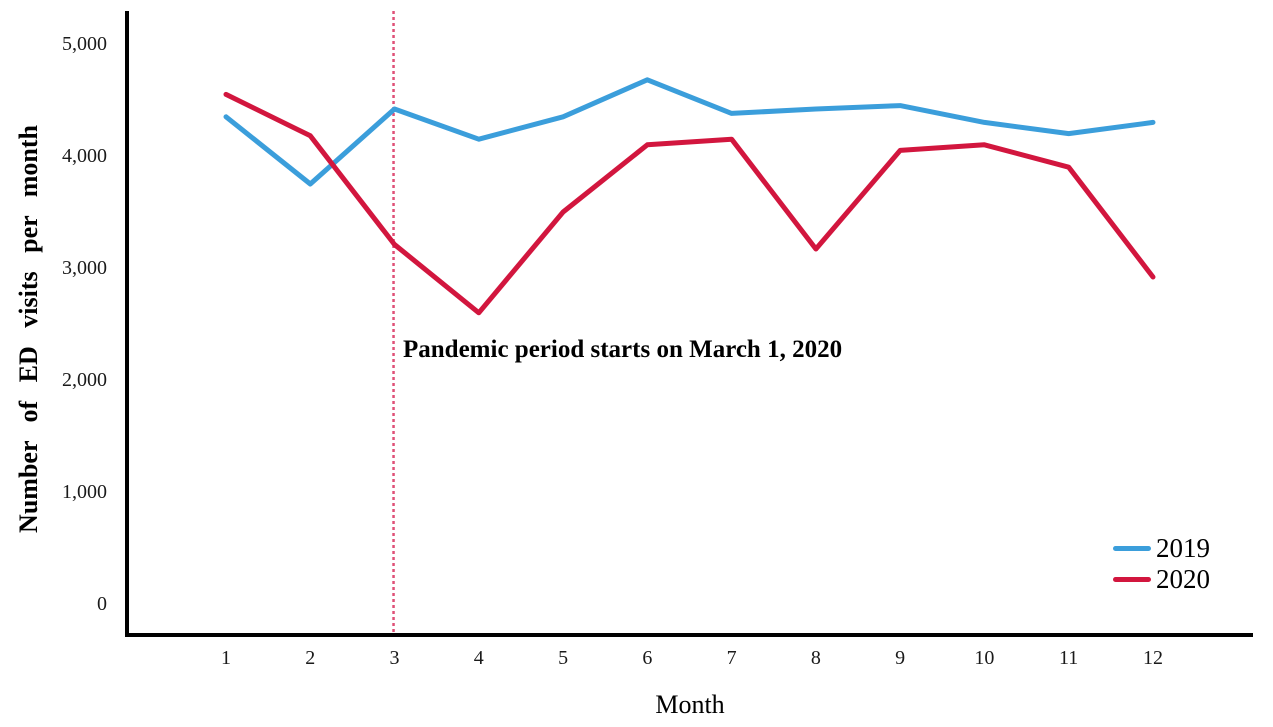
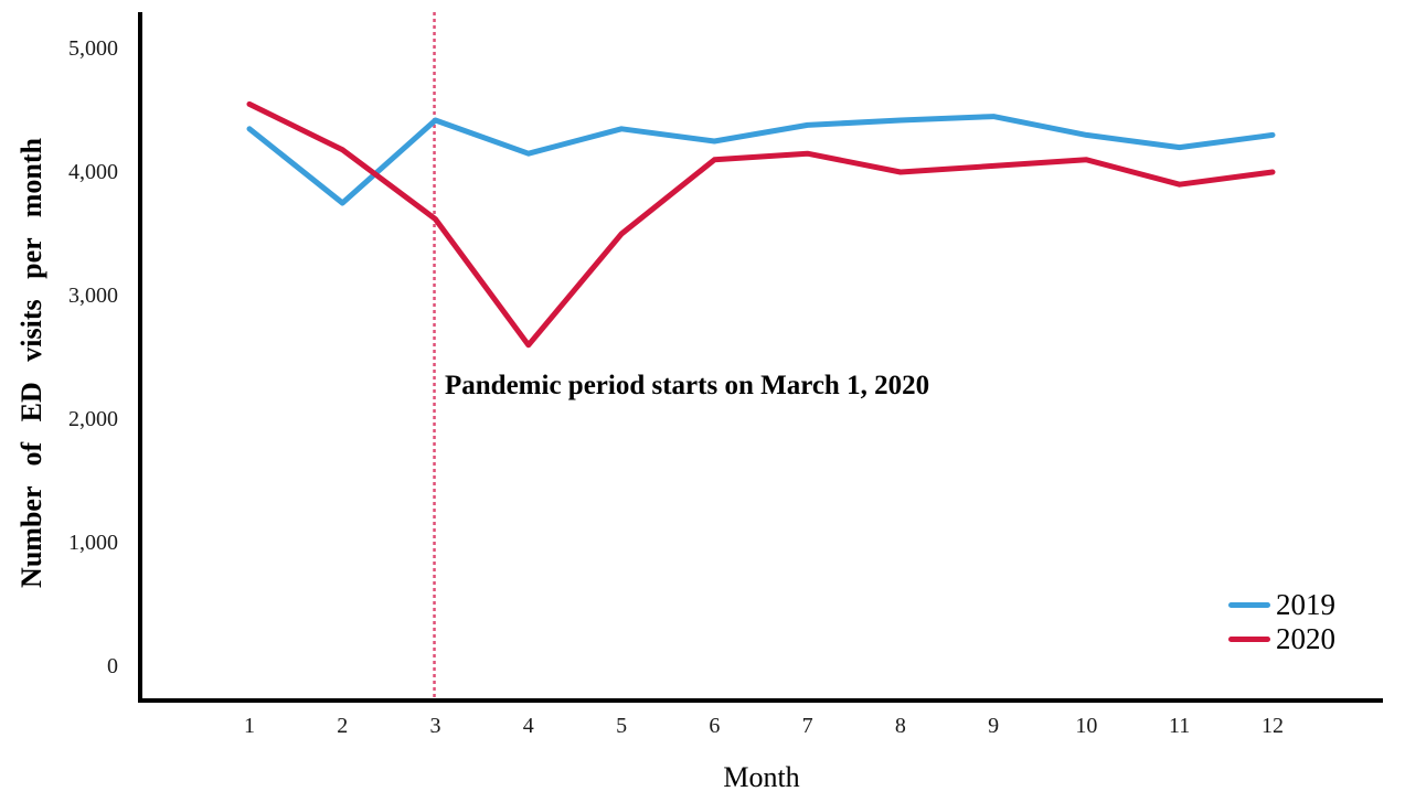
2020/3: 3210 -> 3620
2019/6: 4680 -> 4250
2020/8: 3170 -> 4000
2020/12: 2920 -> 4000
